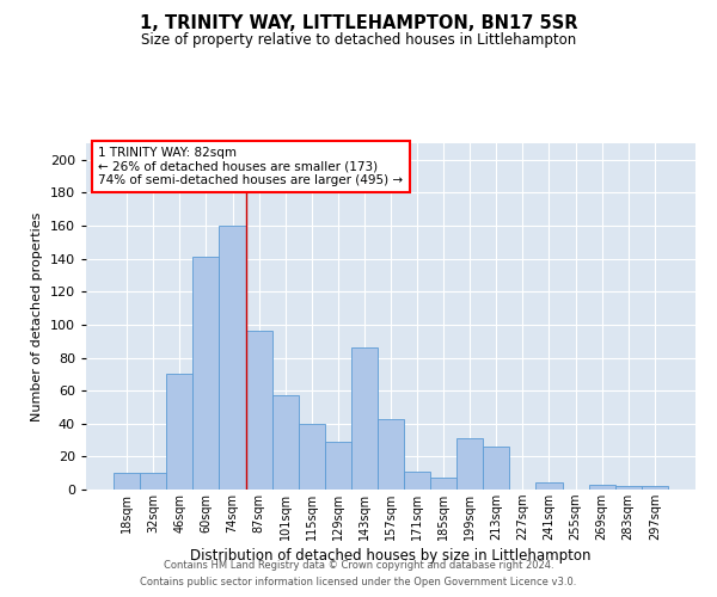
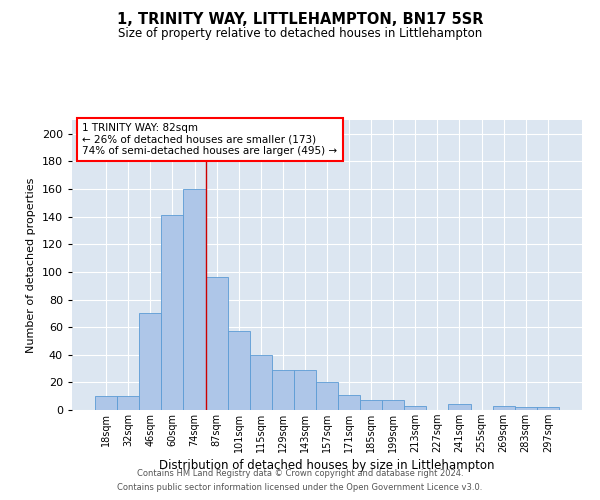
143sqm: 86 -> 29
157sqm: 43 -> 20
199sqm: 31 -> 7
213sqm: 26 -> 3
